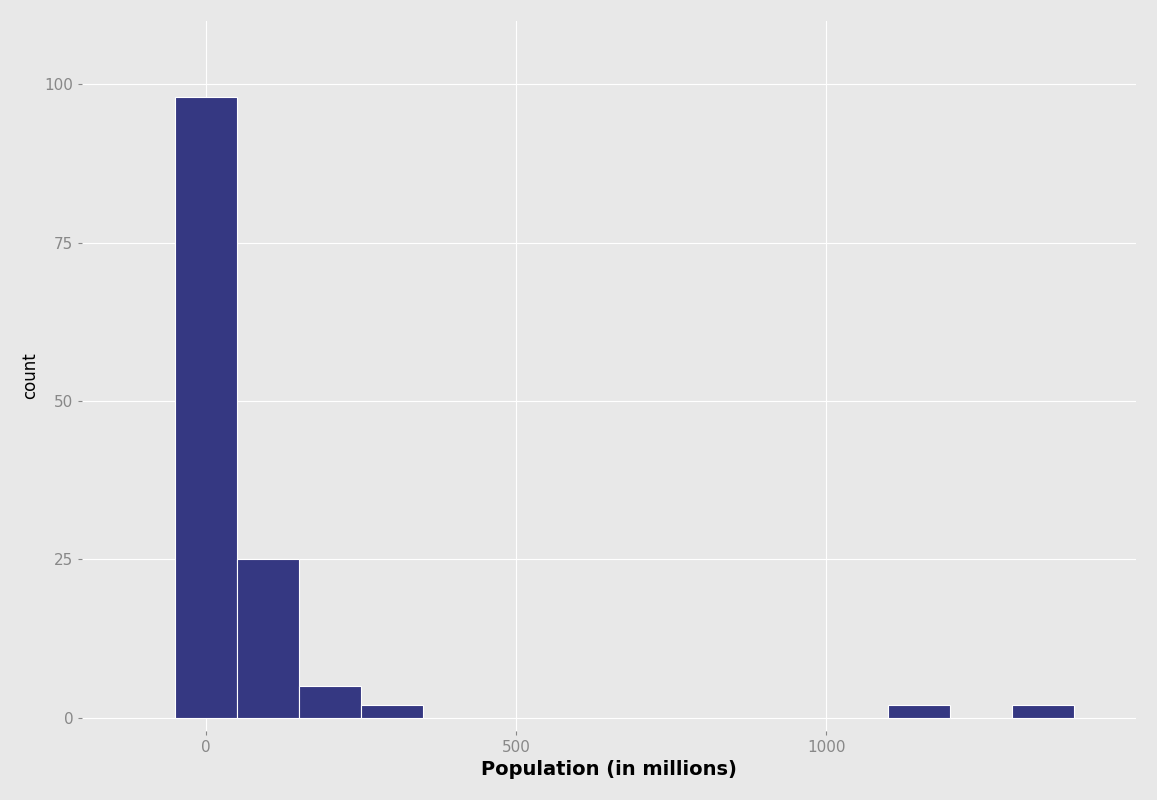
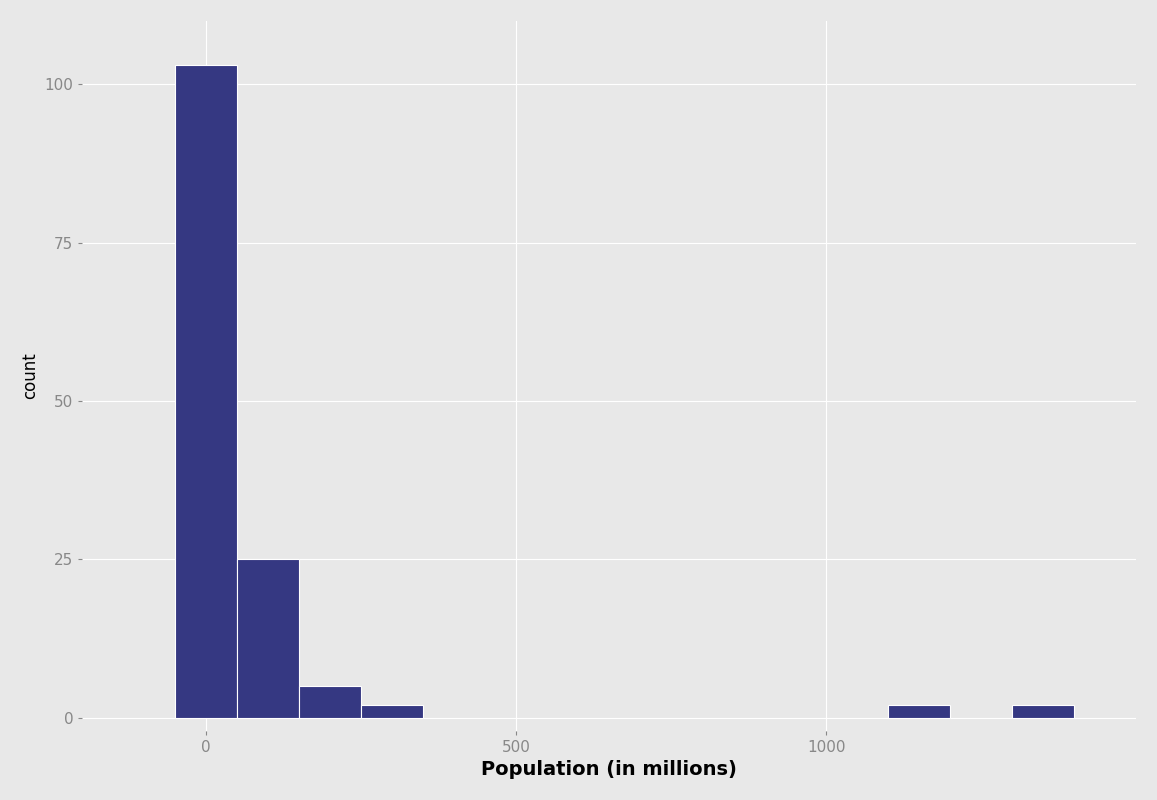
0: 98 -> 103
